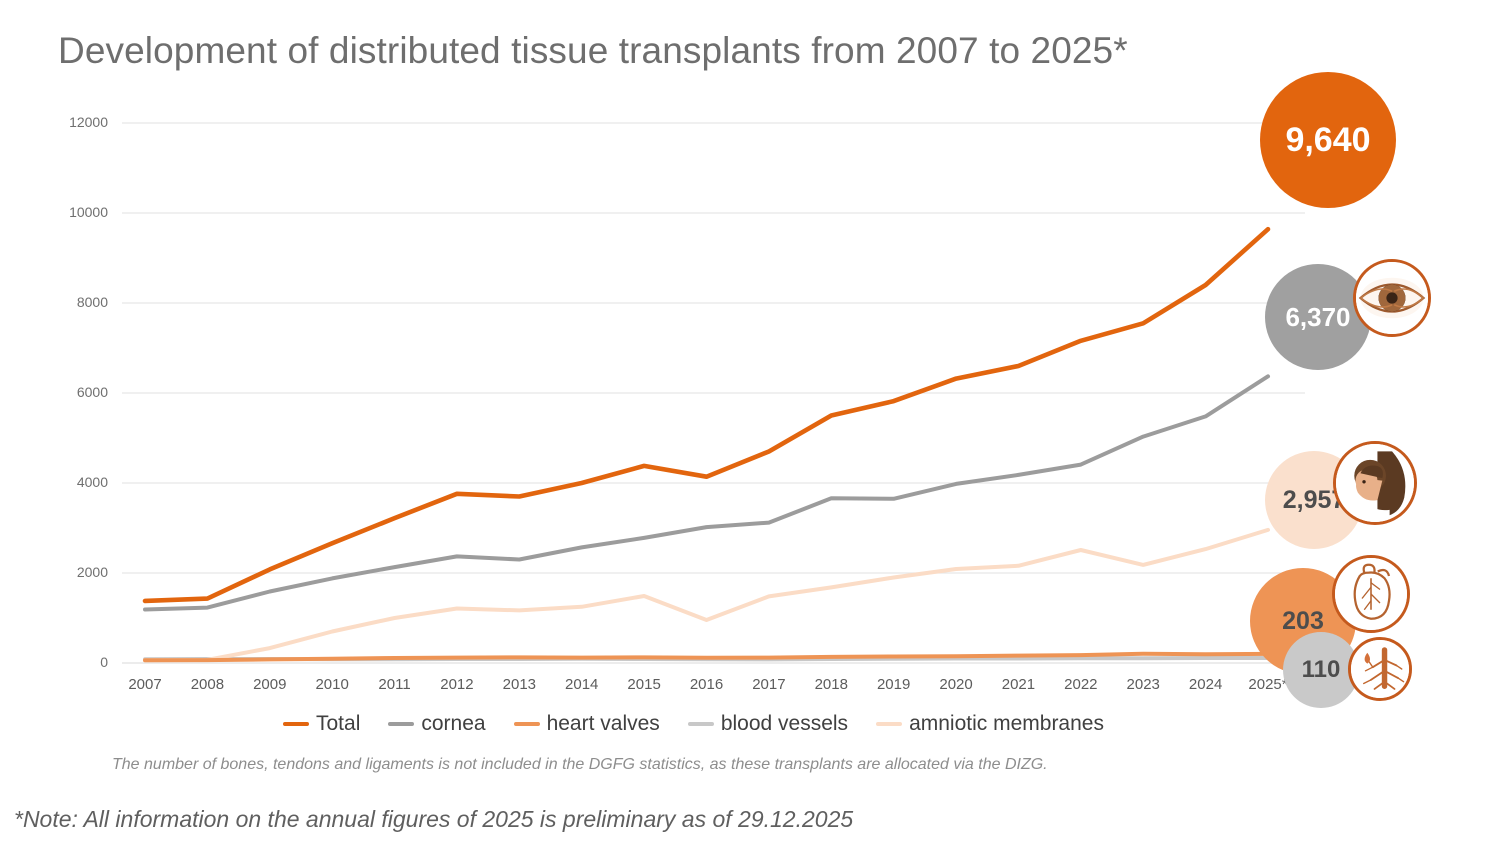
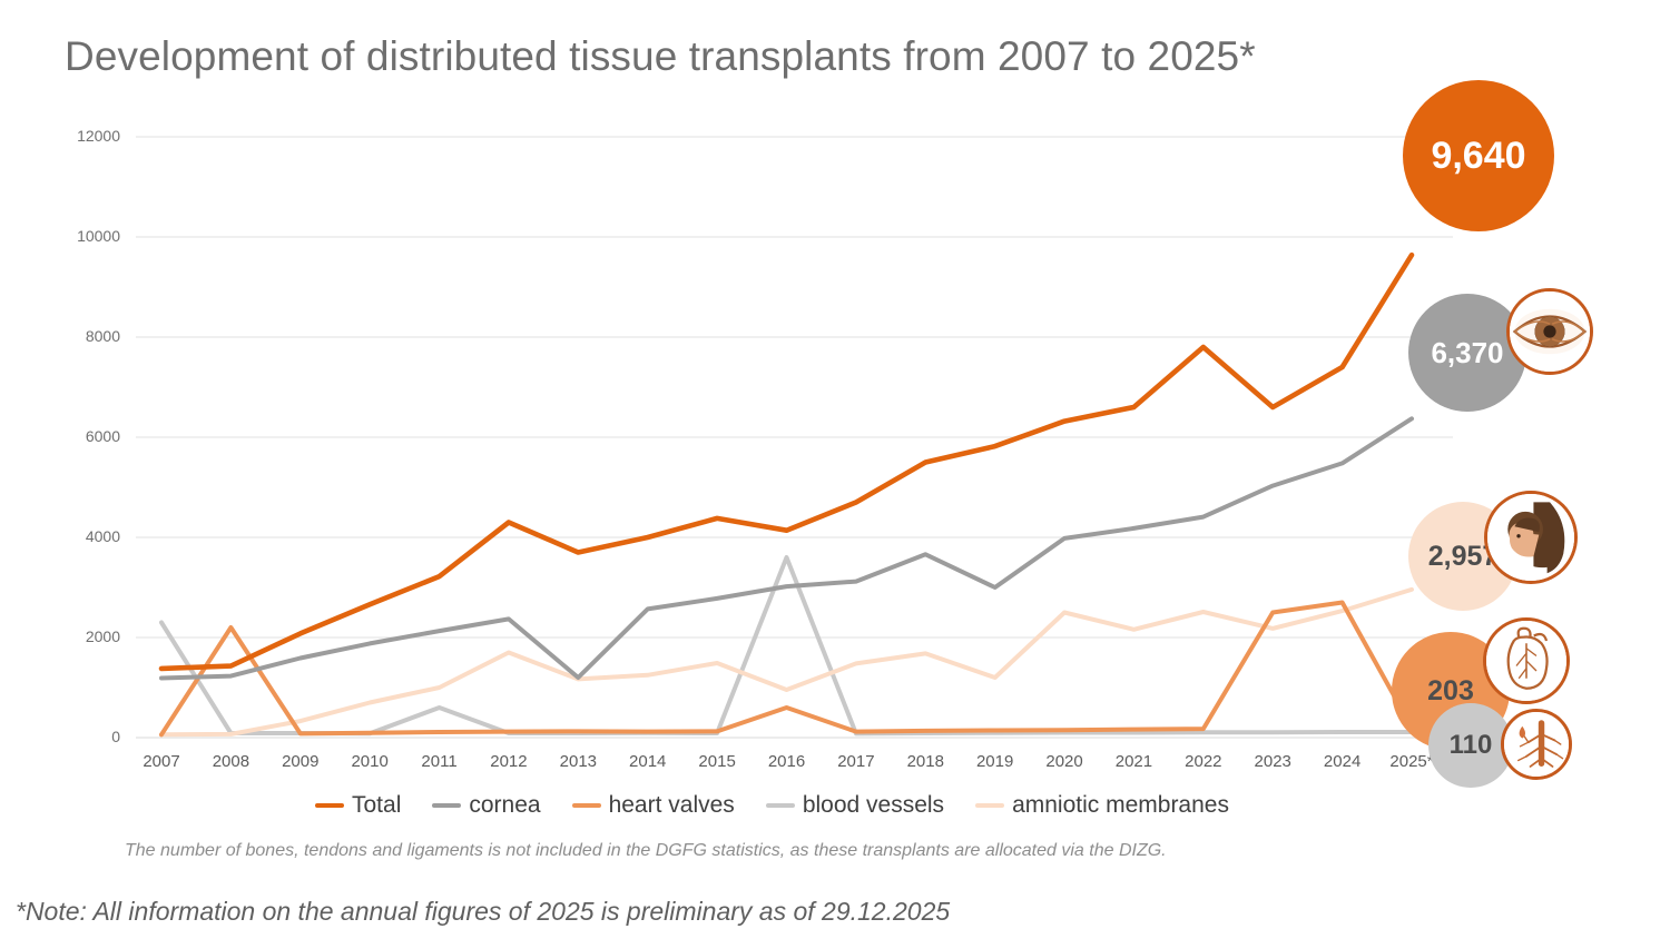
blood vessels/2007: 100 -> 2300
heart valves/2008: 100 -> 2200
blood vessels/2011: 100 -> 600
Total/2012: 3800 -> 4300
amniotic membranes/2012: 1200 -> 1700
cornea/2013: 2300 -> 1200
heart valves/2016: 100 -> 600
blood vessels/2016: 100 -> 3600
cornea/2019: 3600 -> 3000
amniotic membranes/2019: 1900 -> 1200
amniotic membranes/2020: 2100 -> 2500
Total/2022: 7200 -> 7800
Total/2023: 7600 -> 6600
heart valves/2023: 200 -> 2500
Total/2024: 8400 -> 7400
heart valves/2024: 200 -> 2700
